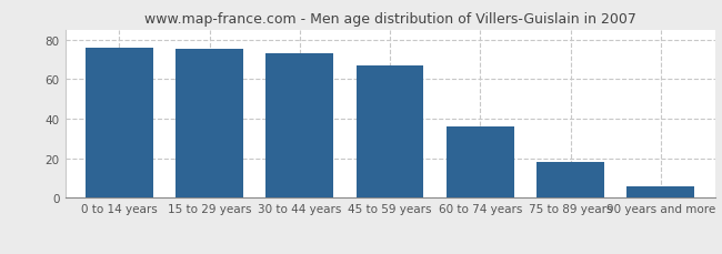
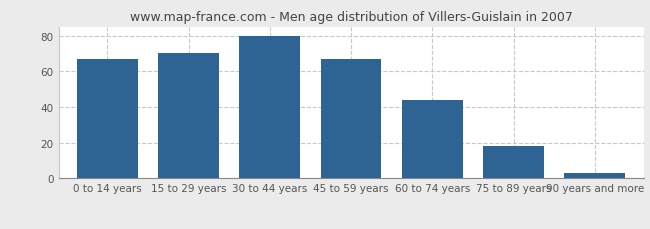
0 to 14 years: 76 -> 67
15 to 29 years: 75 -> 70
30 to 44 years: 73 -> 80
60 to 74 years: 36 -> 44
90 years and more: 6 -> 3
